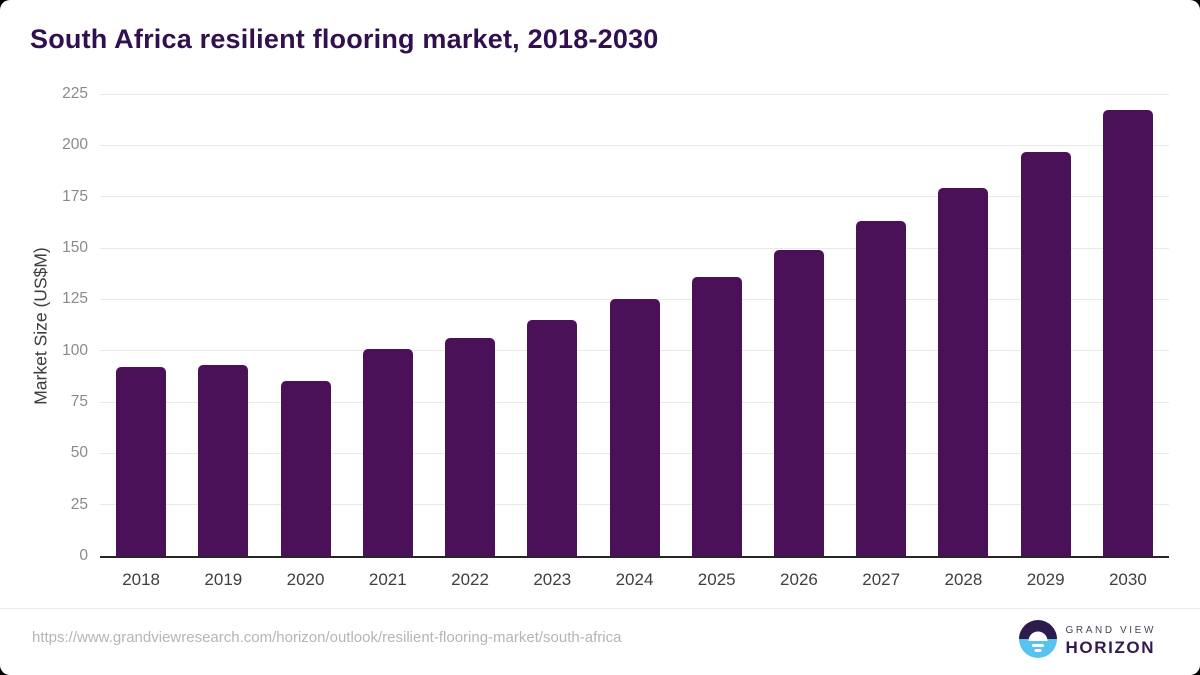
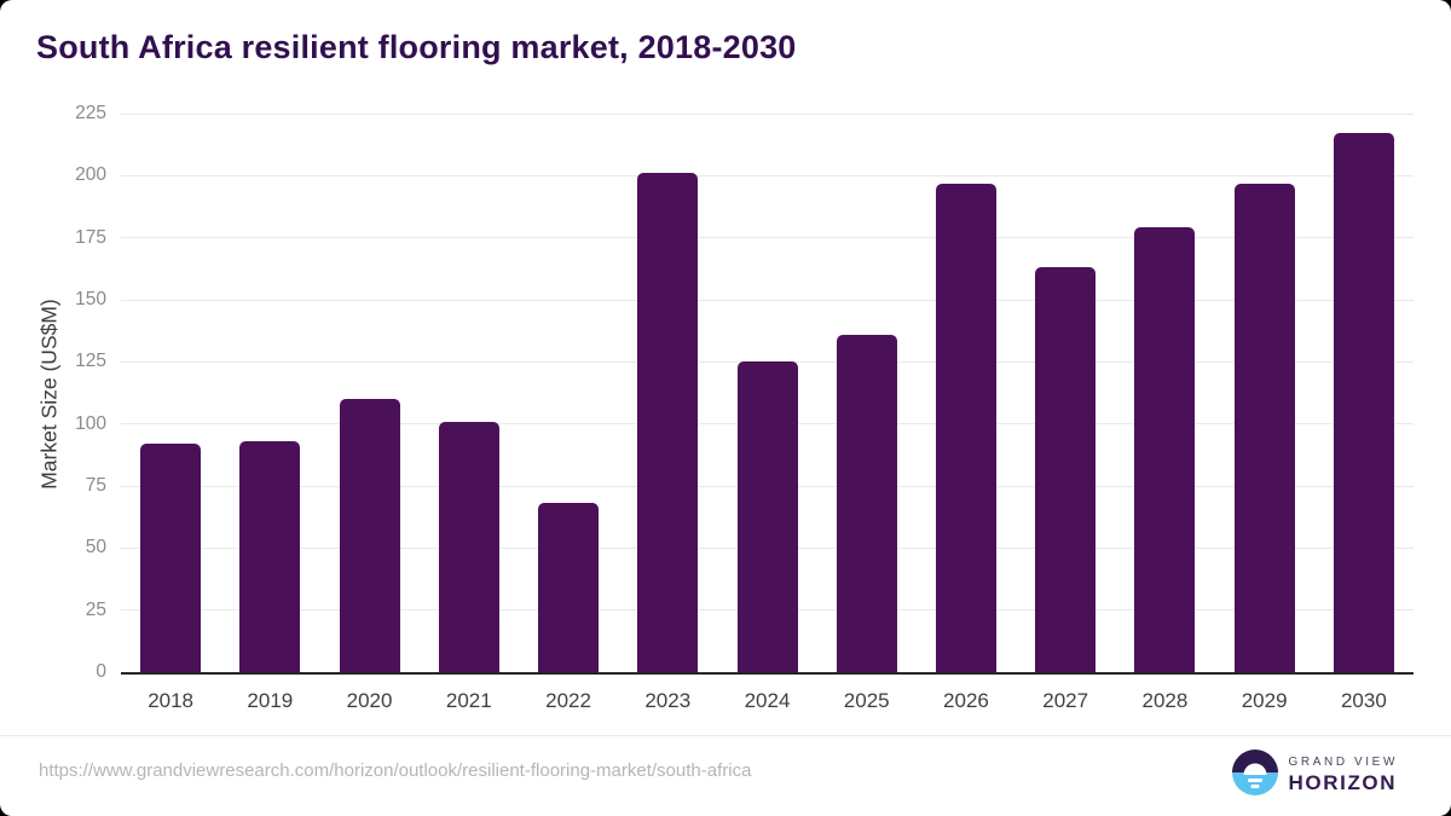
2020: 85 -> 110
2022: 106 -> 68
2023: 115 -> 201
2026: 149 -> 197
